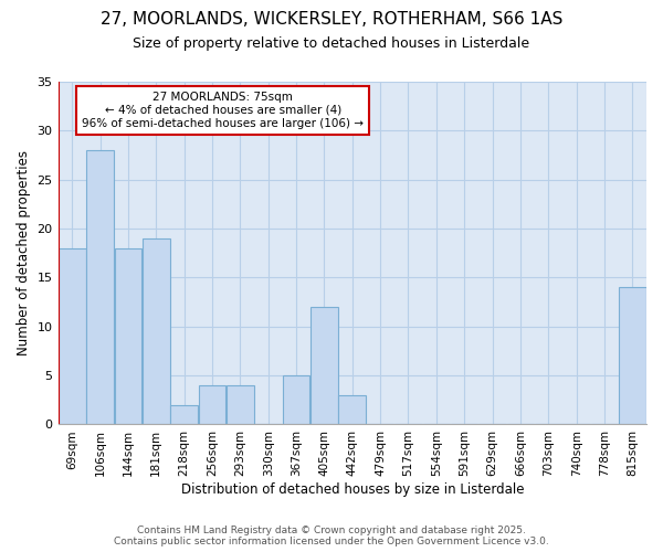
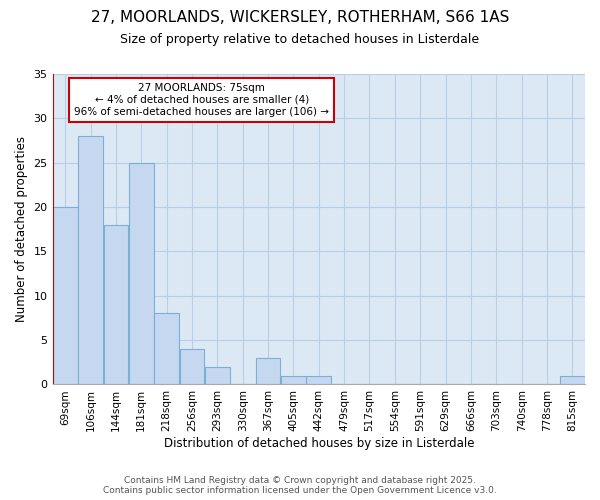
69sqm: 18 -> 20
181sqm: 19 -> 25
218sqm: 2 -> 8
293sqm: 4 -> 2
367sqm: 5 -> 3
405sqm: 12 -> 1
442sqm: 3 -> 1
815sqm: 14 -> 1
